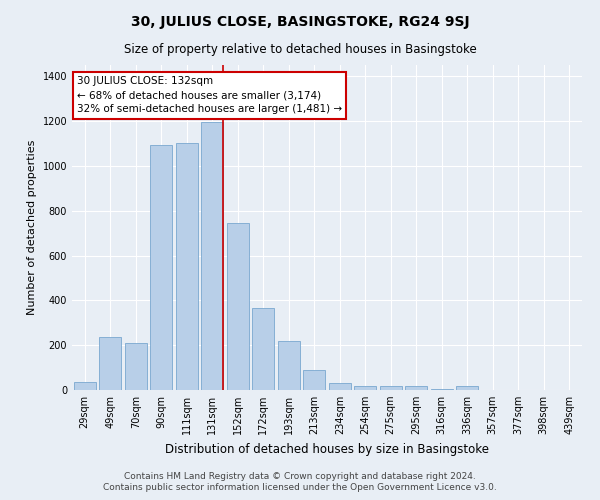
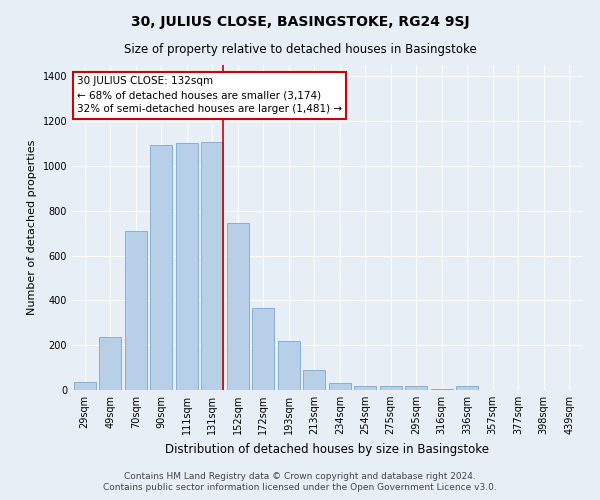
70sqm: 210 -> 710
131sqm: 1195 -> 1105
